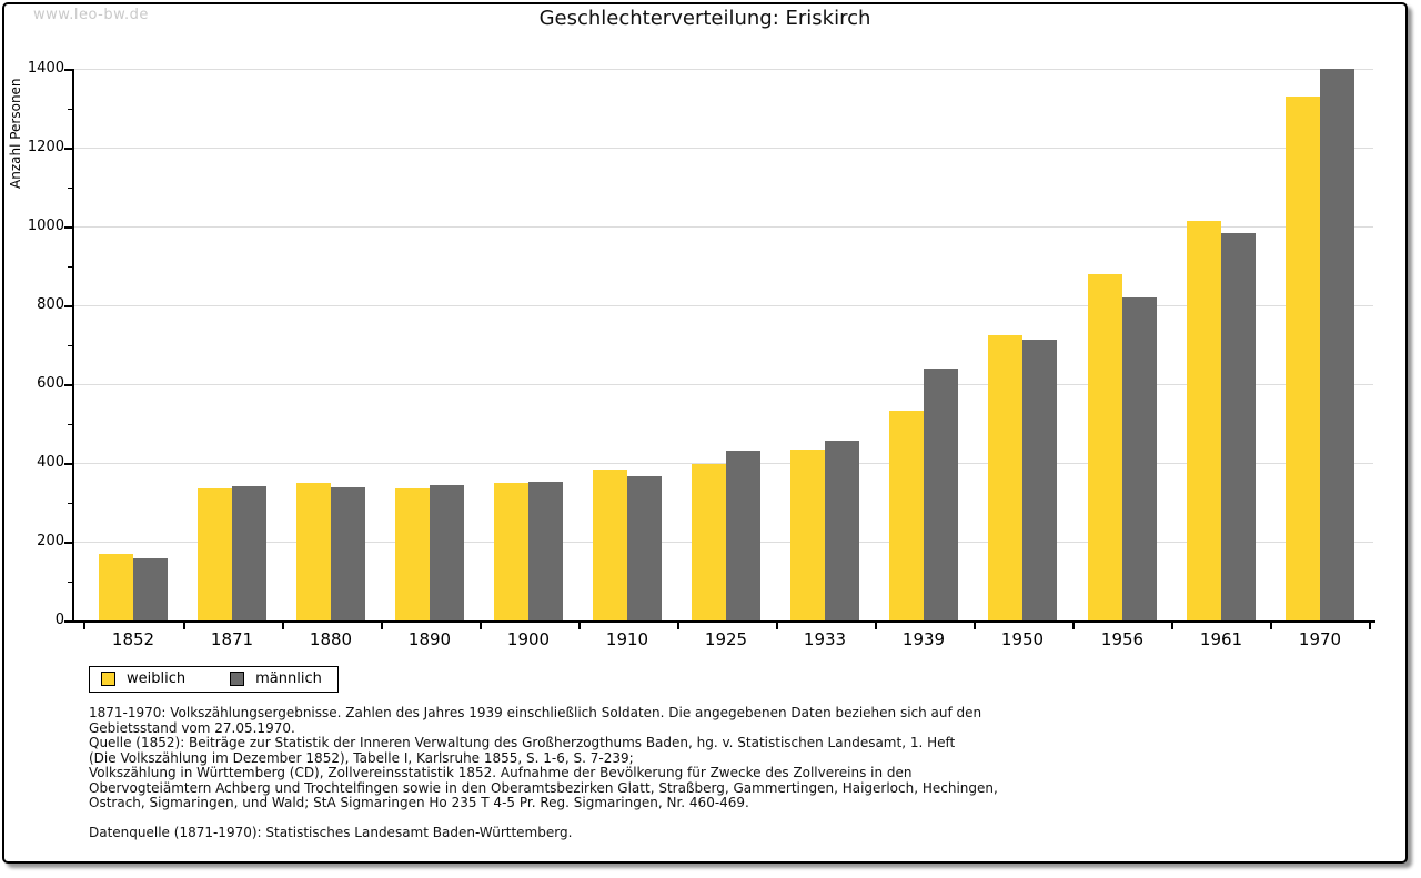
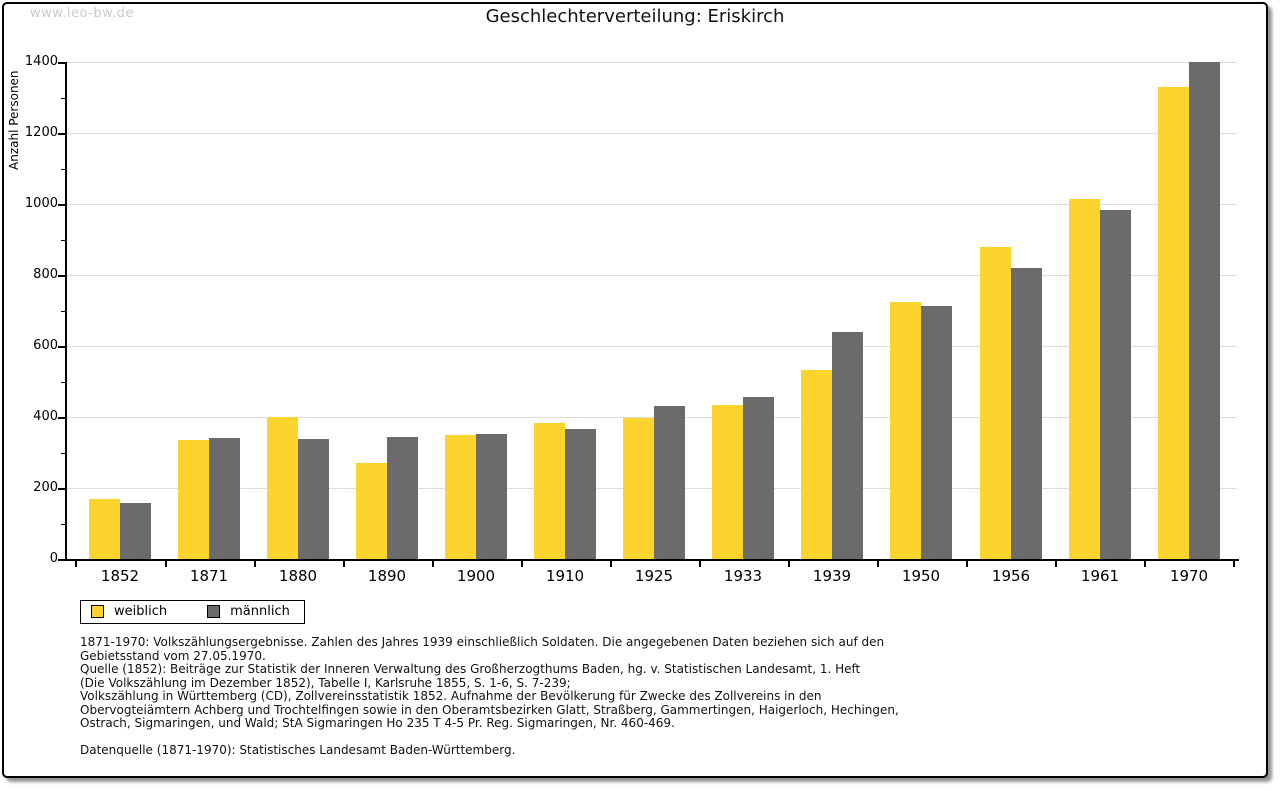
weiblich/1880: 350 -> 400
weiblich/1890: 340 -> 270
